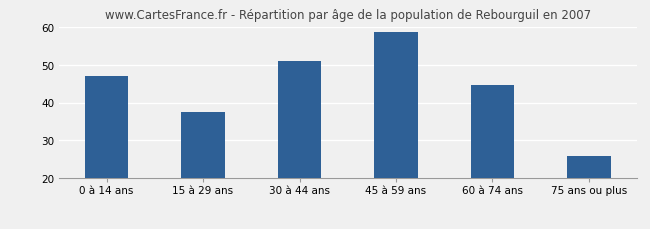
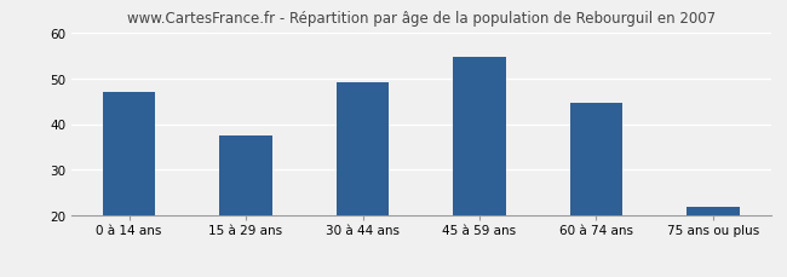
30 à 44 ans: 51.0 -> 49.0
45 à 59 ans: 58.5 -> 54.5
75 ans ou plus: 26.0 -> 22.0
